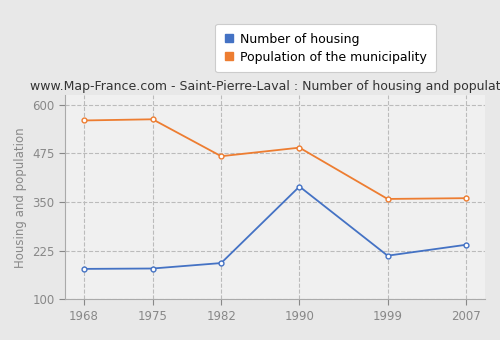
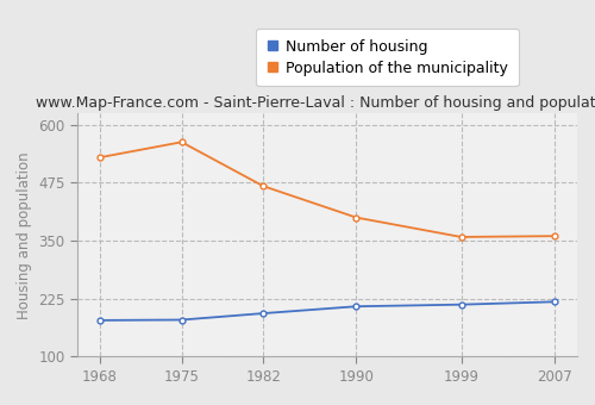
Population of the municipality/1968: 560 -> 530
Number of housing/1990: 390 -> 208
Population of the municipality/1990: 490 -> 400
Number of housing/2007: 240 -> 218
